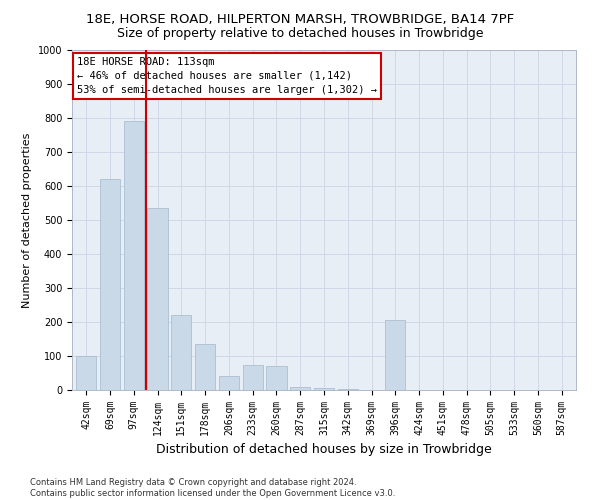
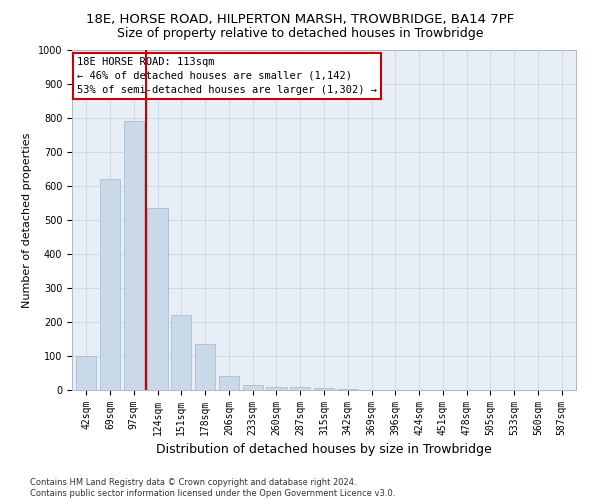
233sqm: 75 -> 15
260sqm: 70 -> 10
396sqm: 205 -> 1
